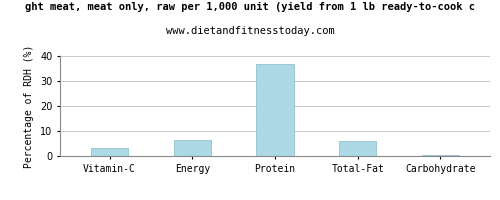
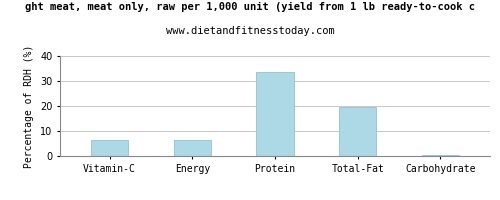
Vitamin-C: 3.2 -> 6.5
Protein: 36.8 -> 33.5
Total-Fat: 6.2 -> 19.5
